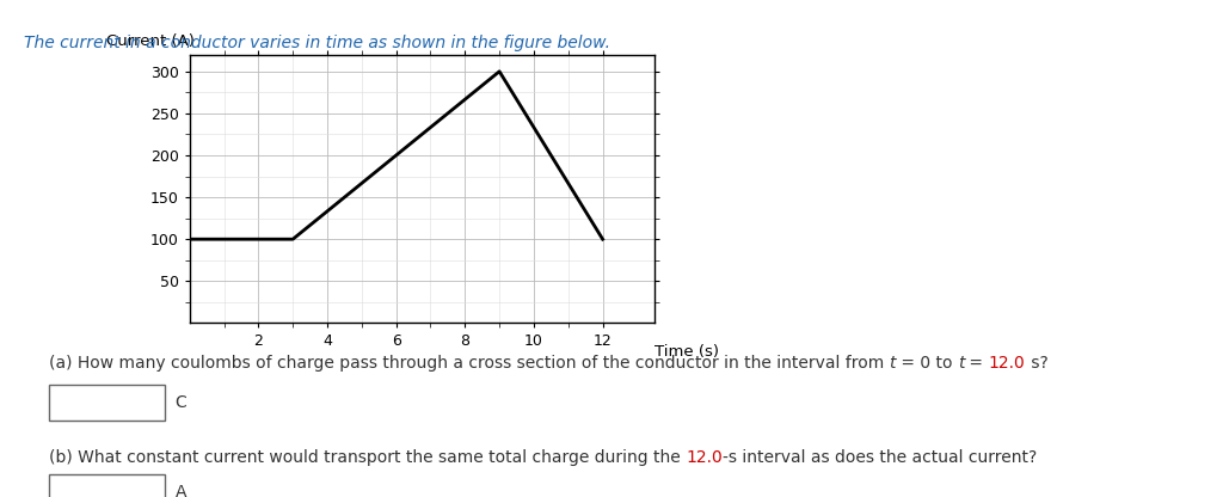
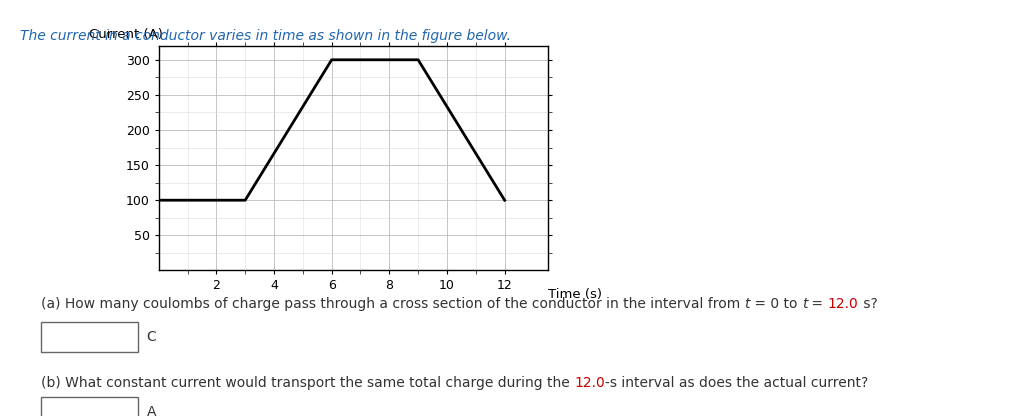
6: 200 -> 300
